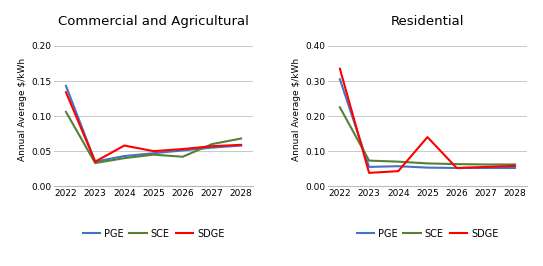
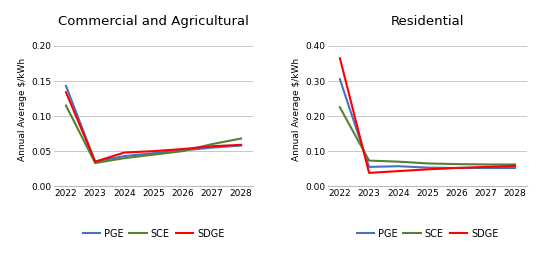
Commercial and Agricultural/SCE/2022: 0.106 -> 0.115
Commercial and Agricultural/SDGE/2024: 0.058 -> 0.048
Commercial and Agricultural/SCE/2026: 0.042 -> 0.050
Residential/SDGE/2022: 0.335 -> 0.365
Residential/SDGE/2025: 0.140 -> 0.048
